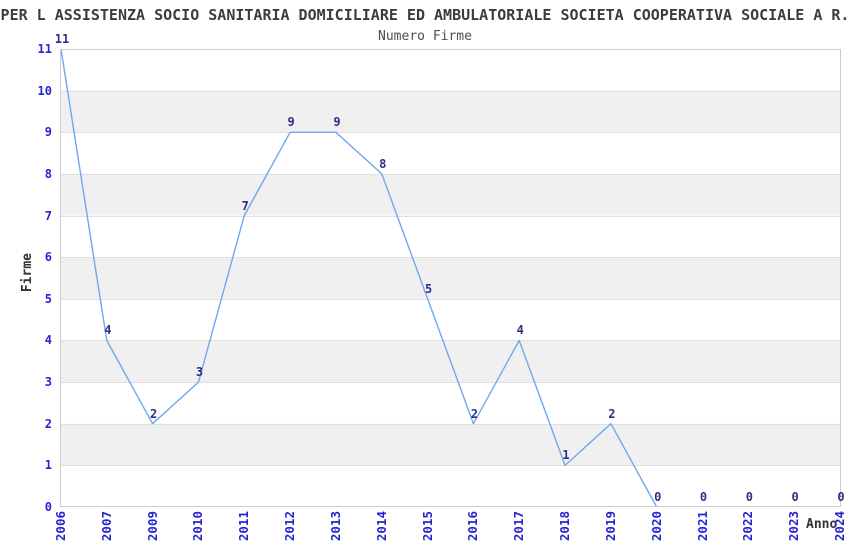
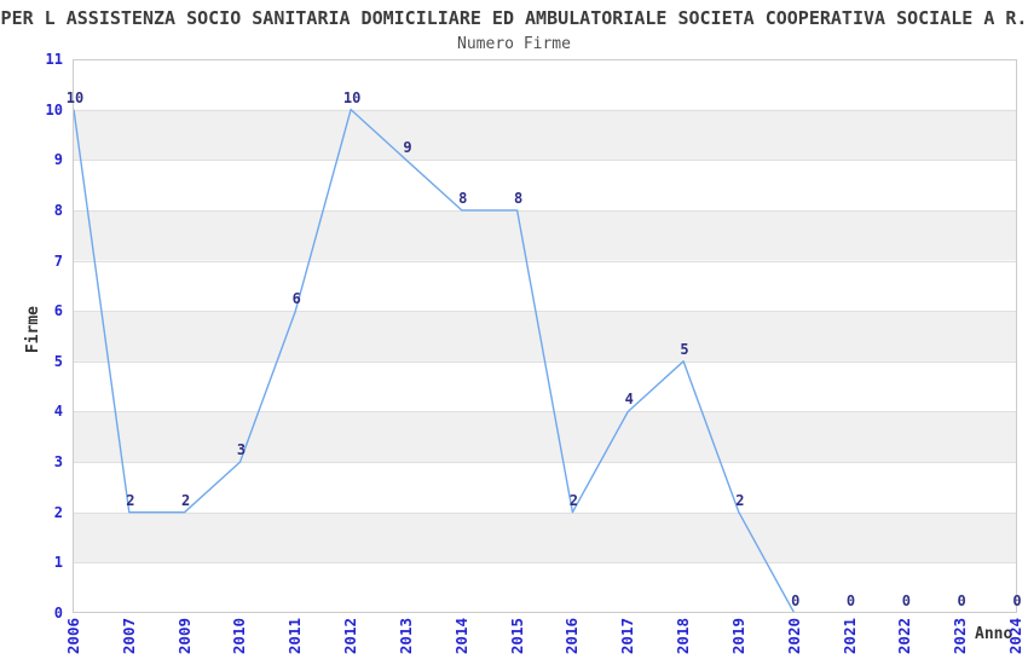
2006: 11 -> 10
2007: 4 -> 2
2011: 7 -> 6
2012: 9 -> 10
2015: 5 -> 8
2018: 1 -> 5
